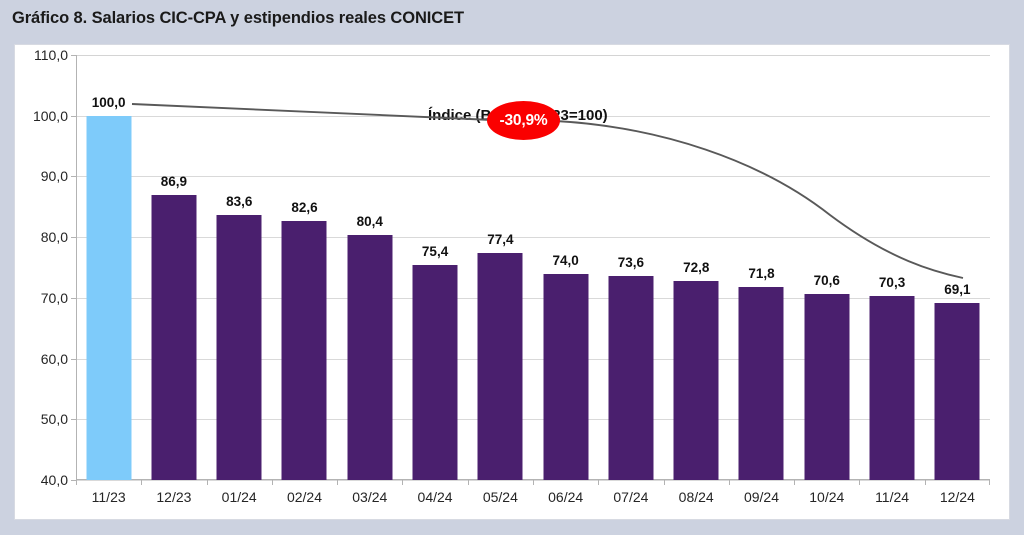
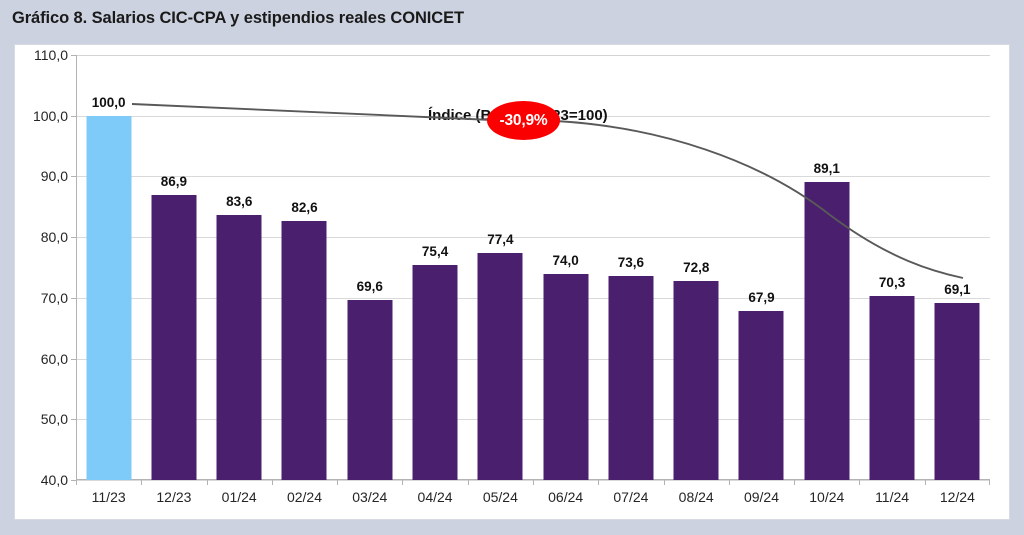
03/24: 80,4 -> 69,6
09/24: 71,8 -> 67,9
10/24: 70,6 -> 89,1
